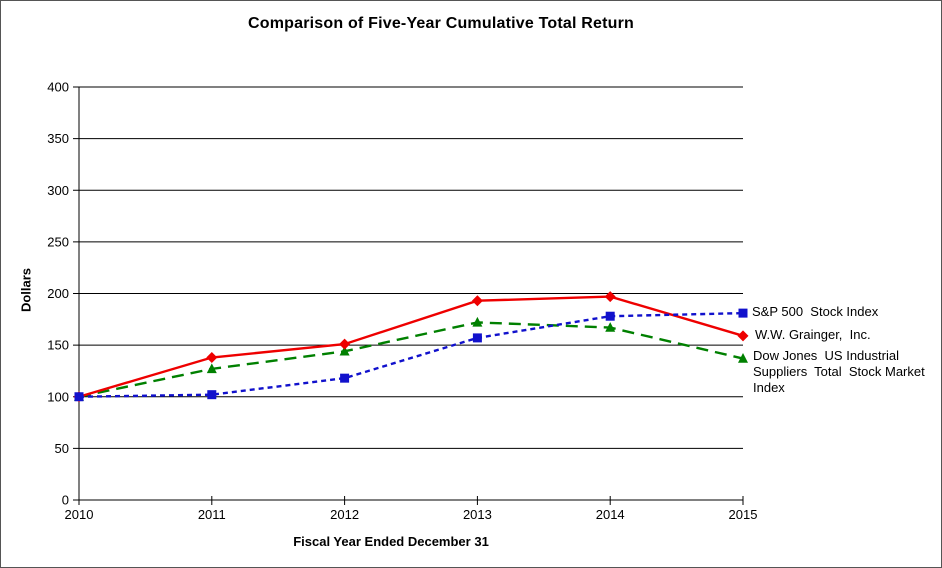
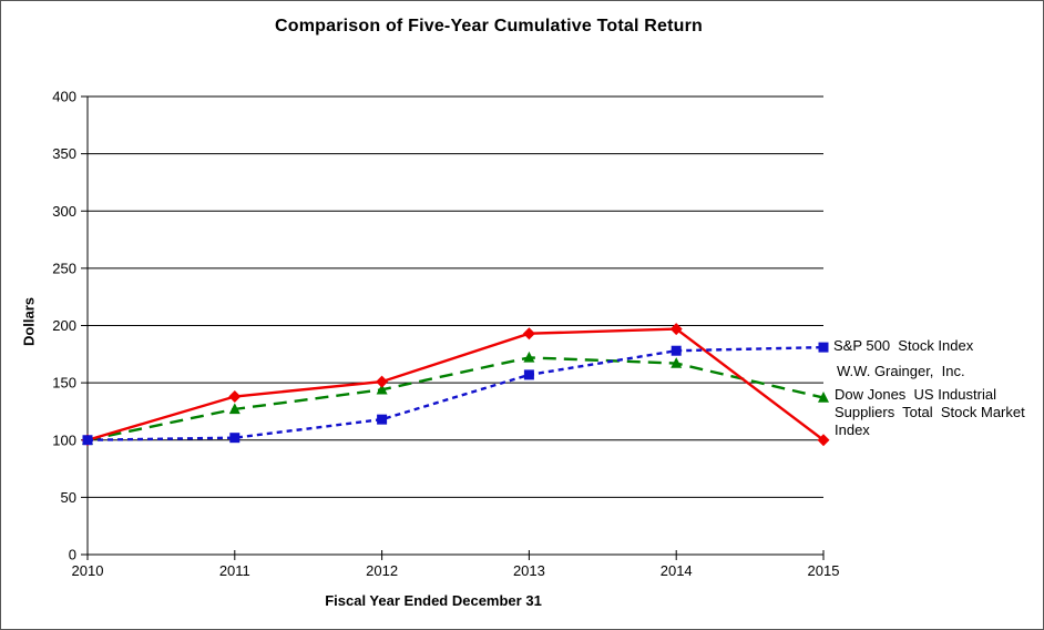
W.W. Grainger, Inc./2015: 159 -> 100
